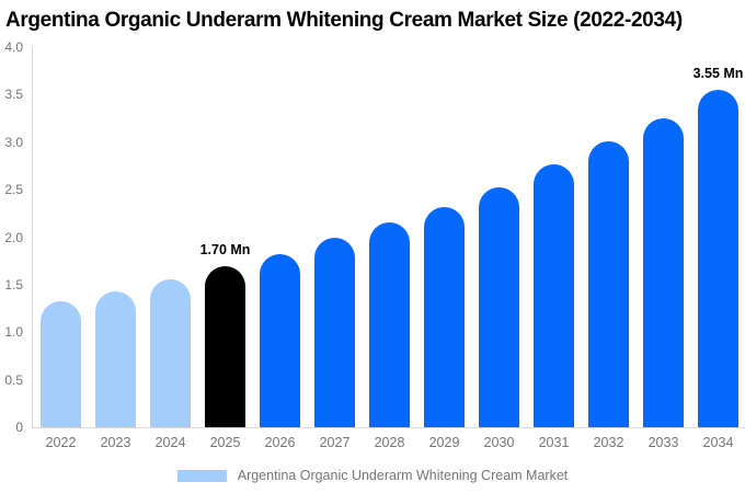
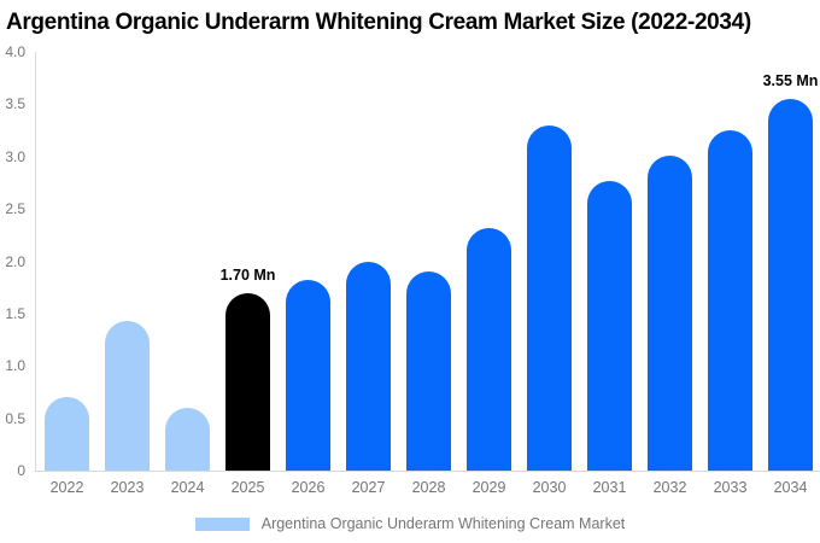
2022: 1.3 -> 0.7
2024: 1.6 -> 0.6
2028: 2.2 -> 1.9
2030: 2.5 -> 3.3
